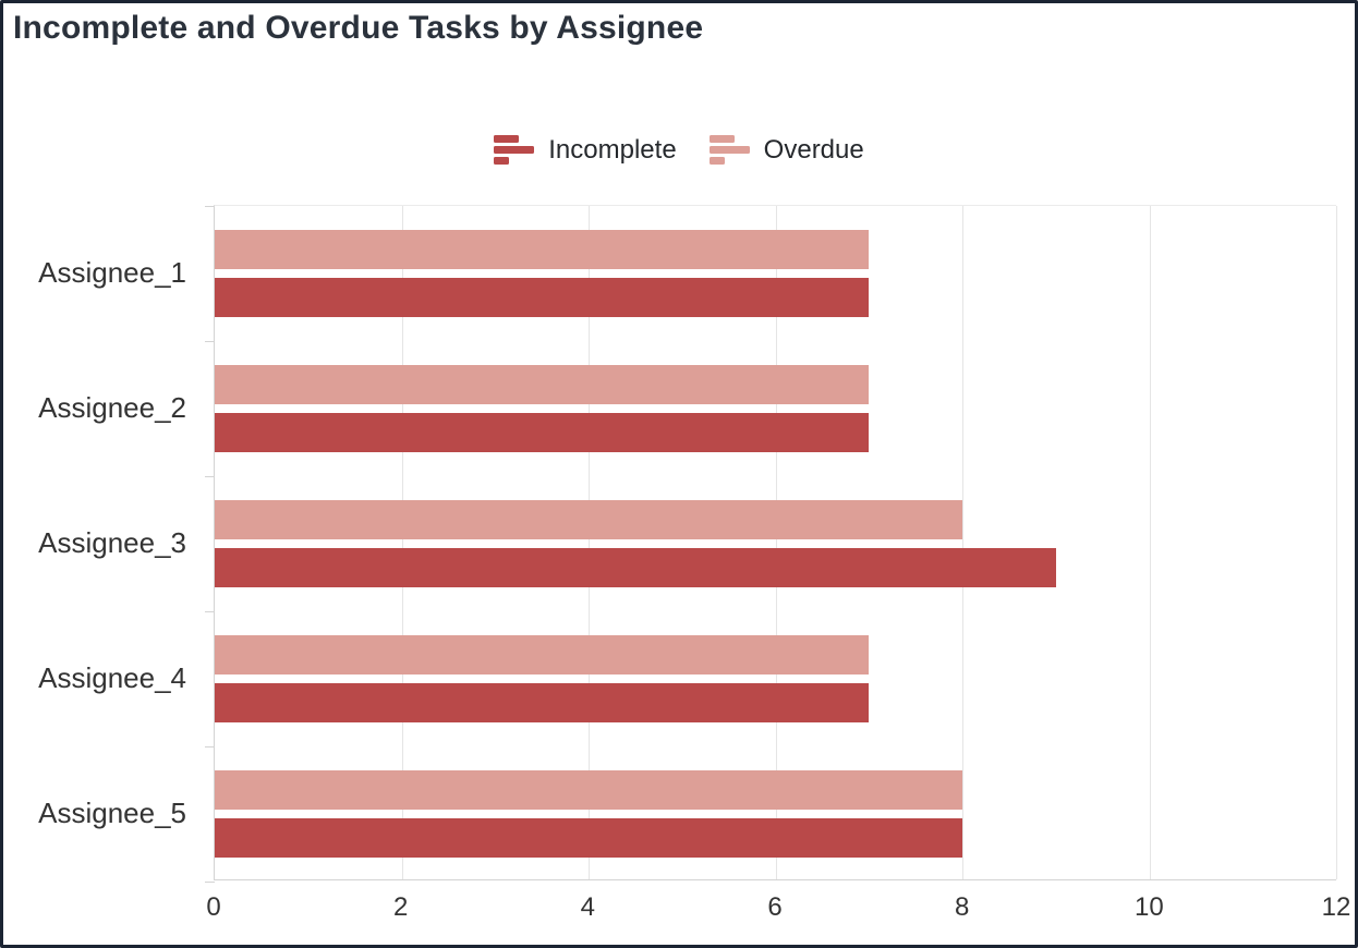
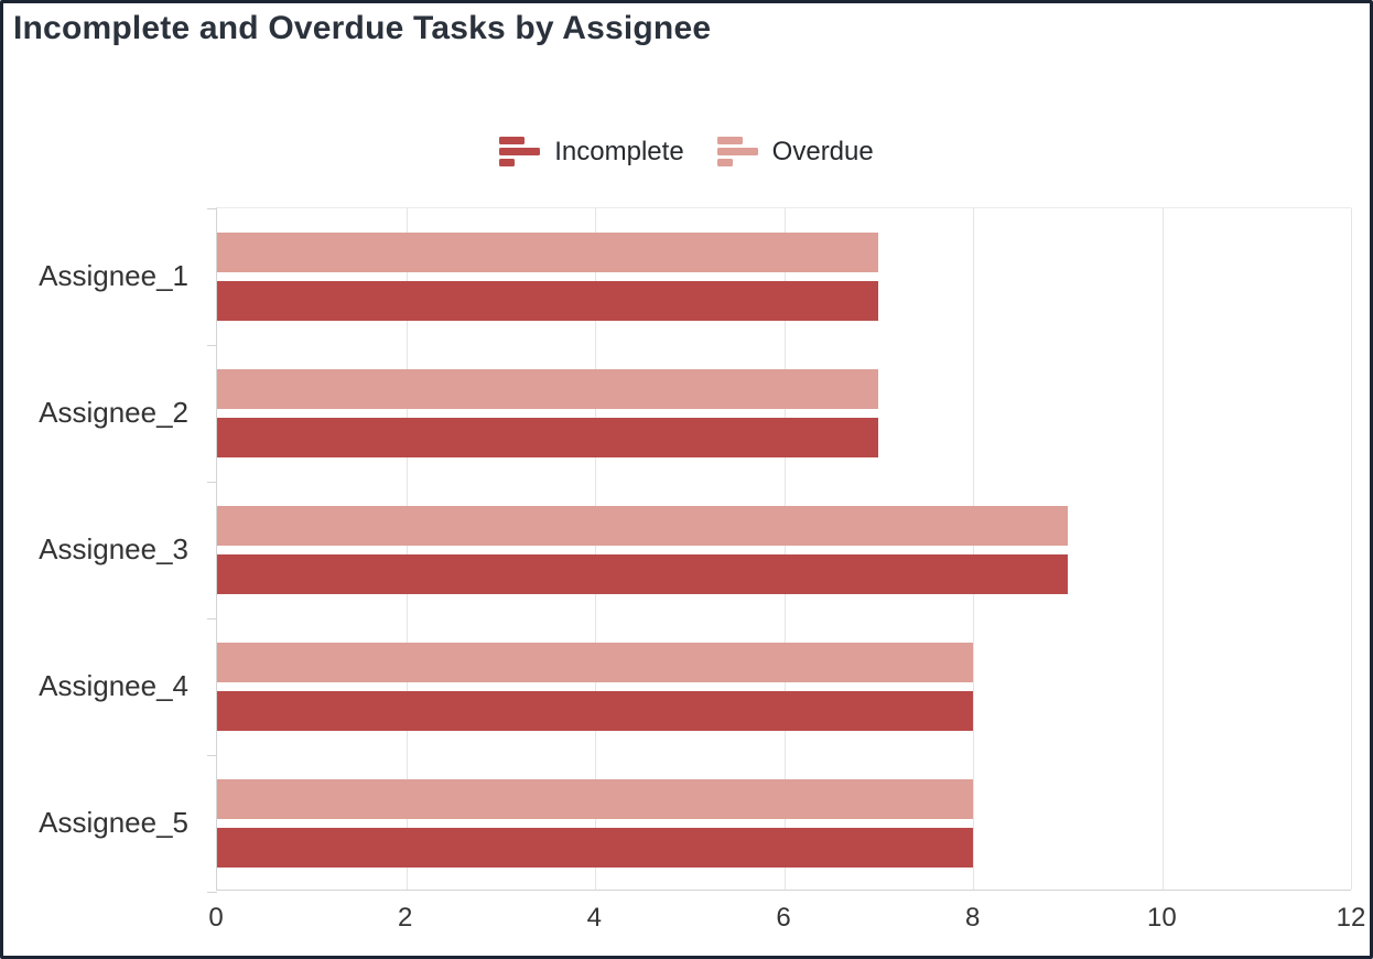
Overdue/Assignee_3: 8 -> 9
Incomplete/Assignee_4: 7 -> 8
Overdue/Assignee_4: 7 -> 8
